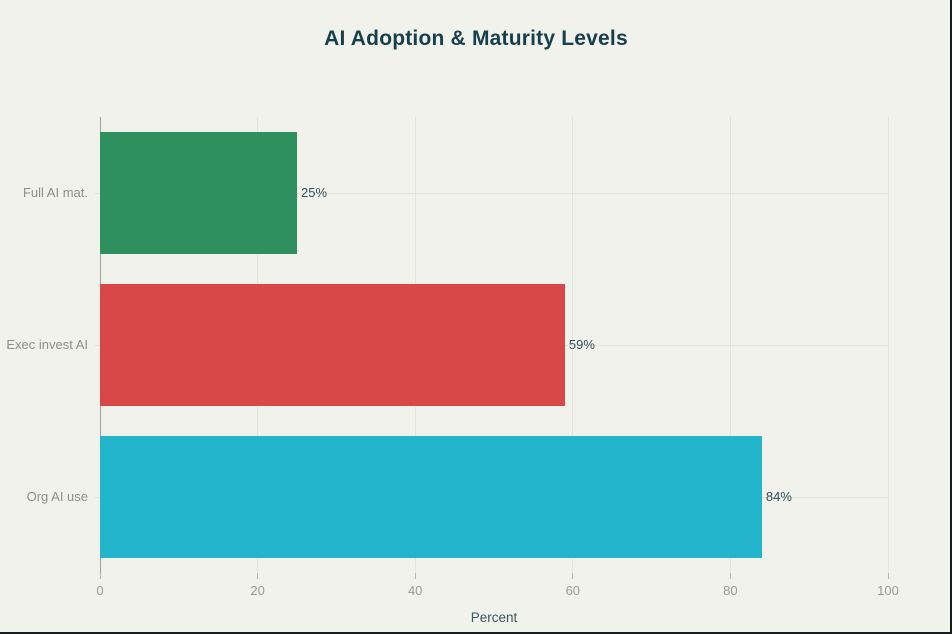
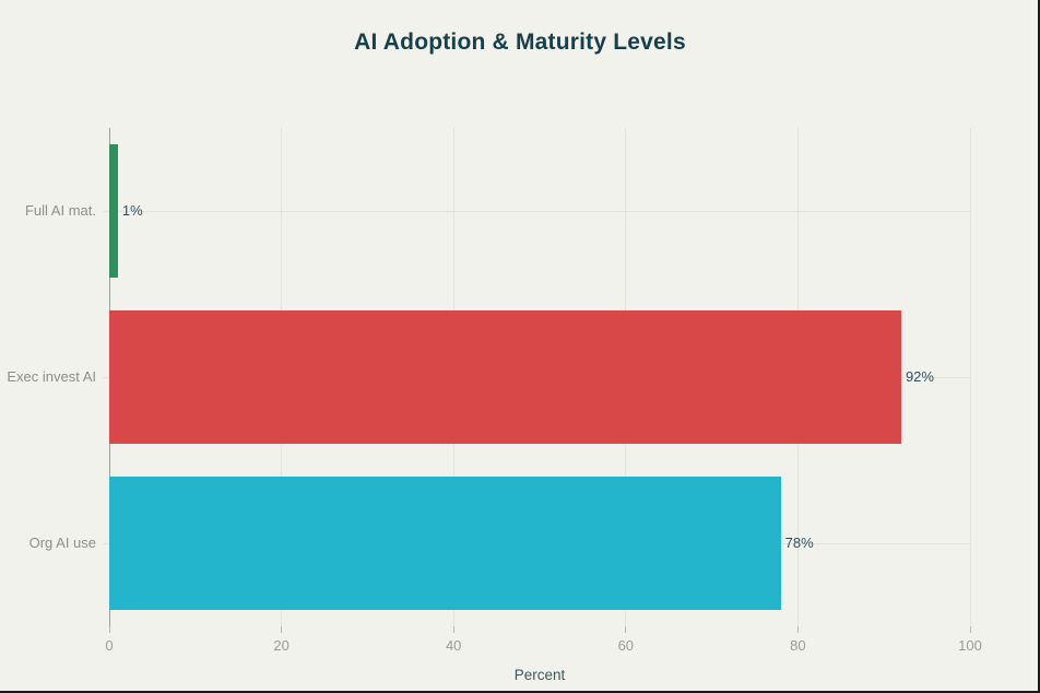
Full AI mat.: 25% -> 1%
Exec invest AI: 59% -> 92%
Org AI use: 84% -> 78%
